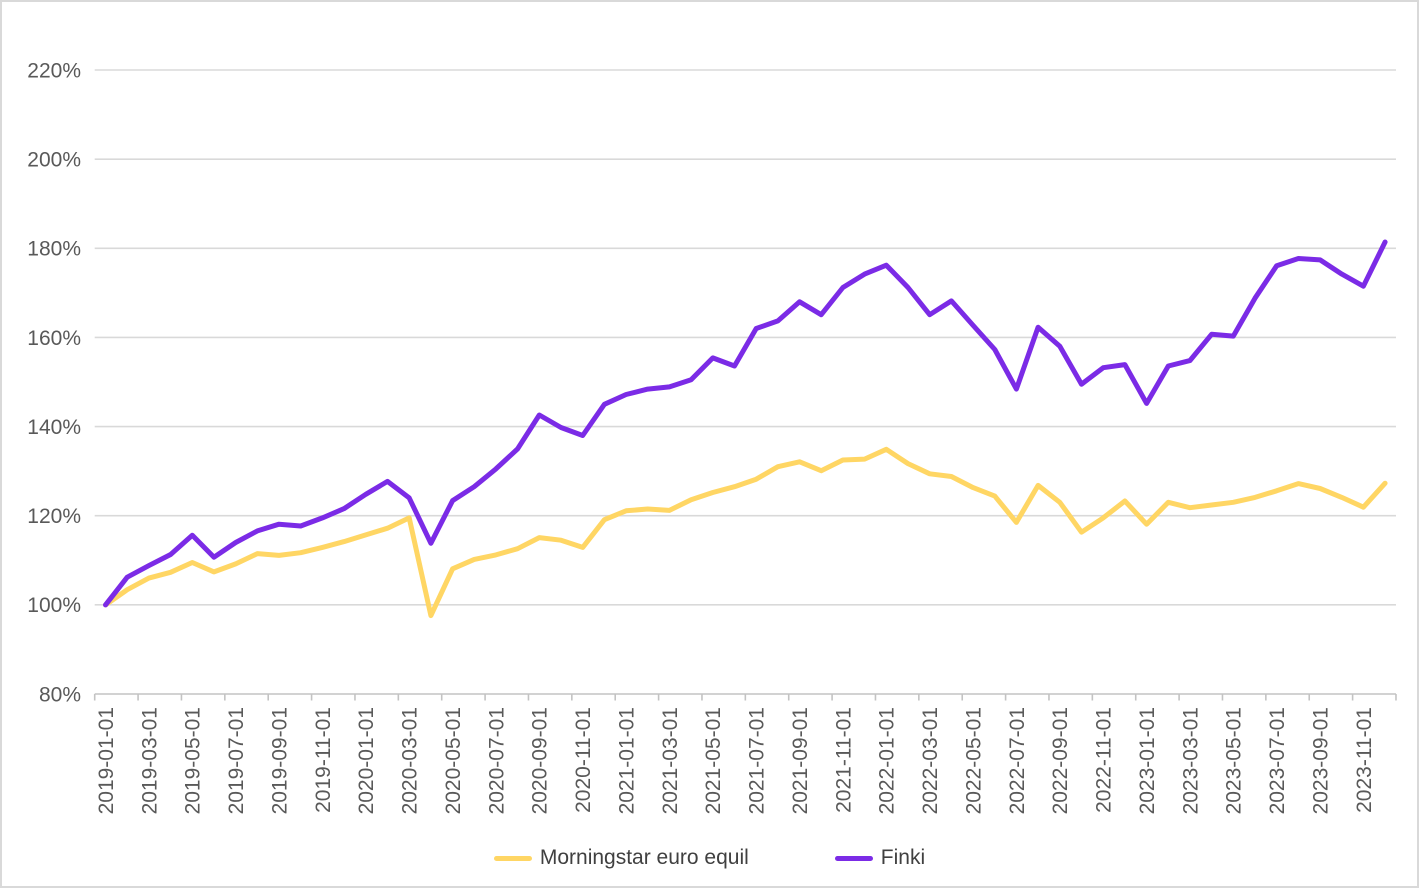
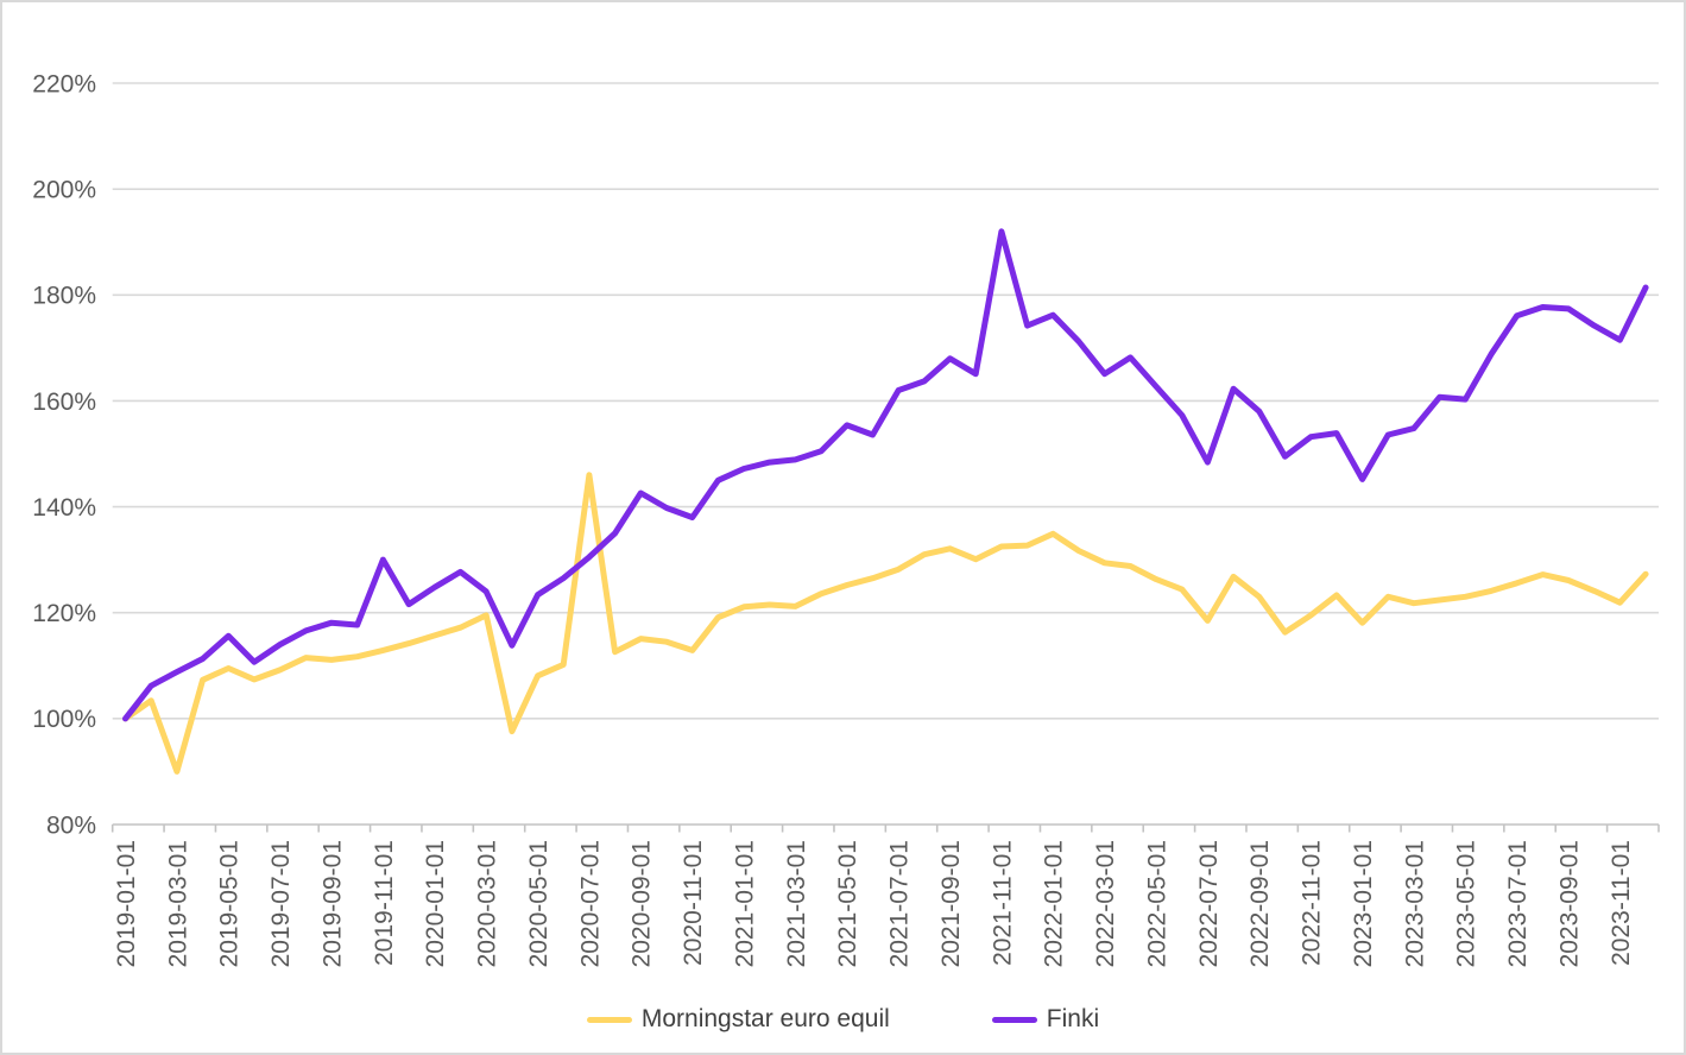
Morningstar euro equil/2019-03-01: 106% -> 90%
Finki/2019-11-01: 120% -> 130%
Morningstar euro equil/2020-07-01: 111% -> 146%
Finki/2021-11-01: 171% -> 192%
